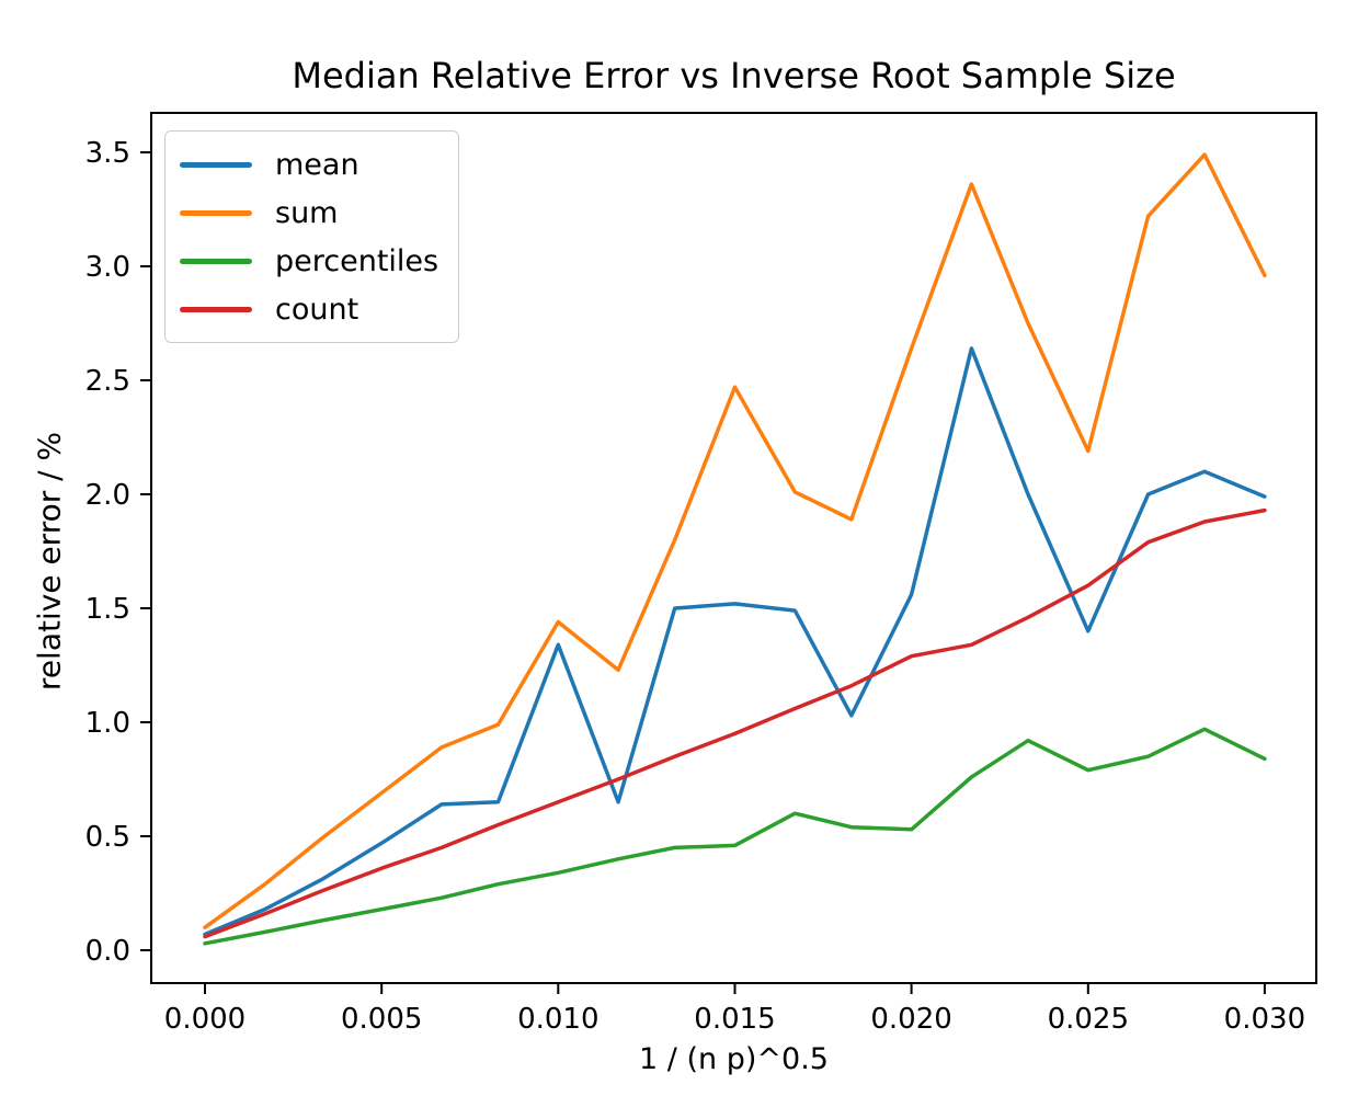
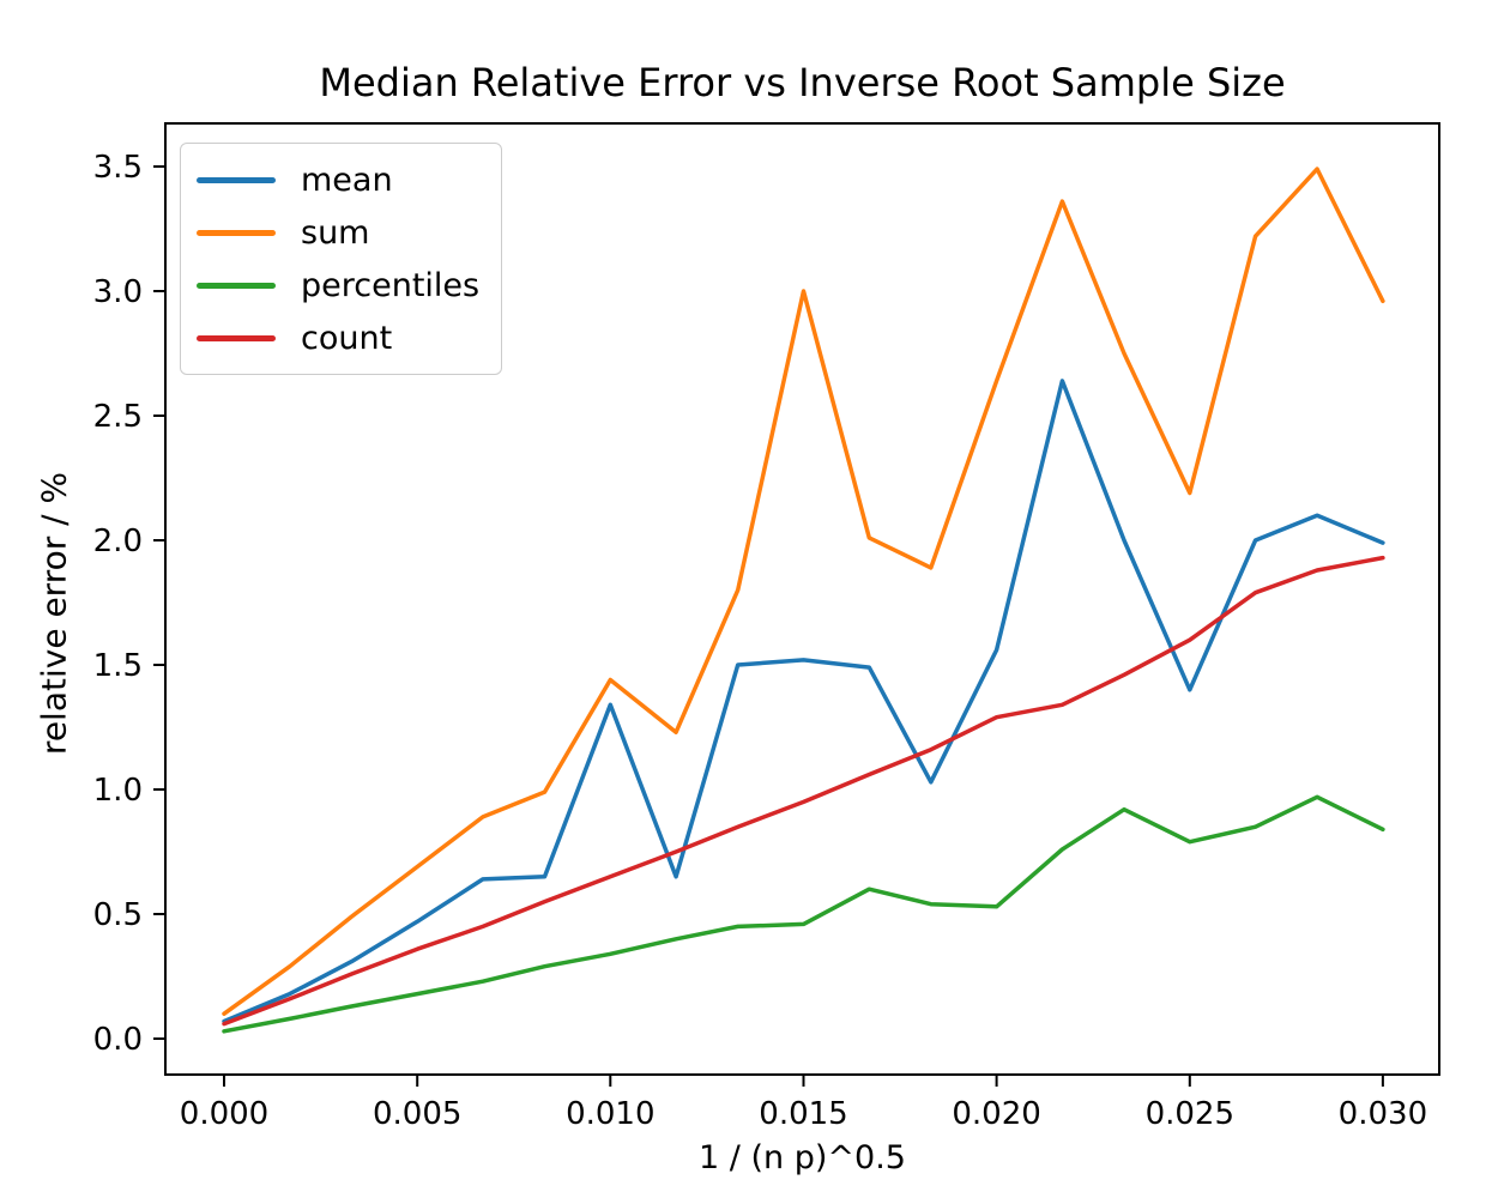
sum/0.015: 2.47 -> 3.00
